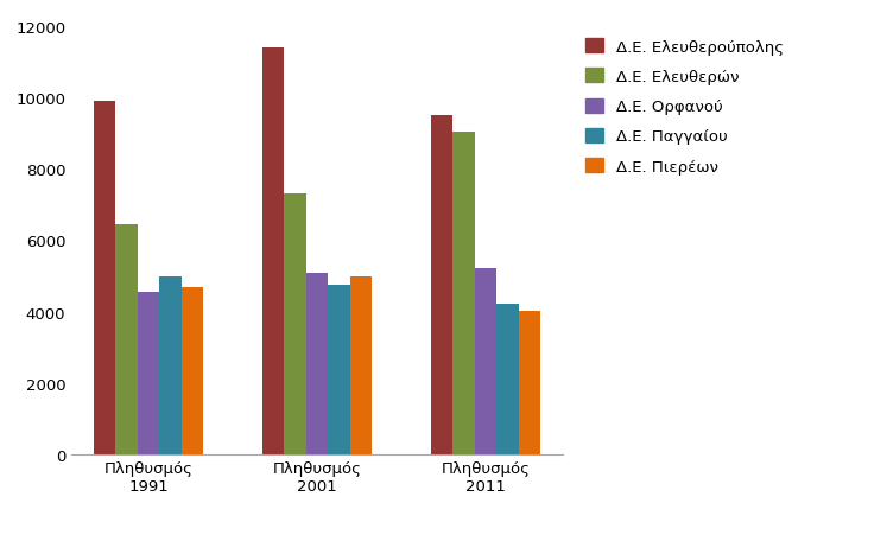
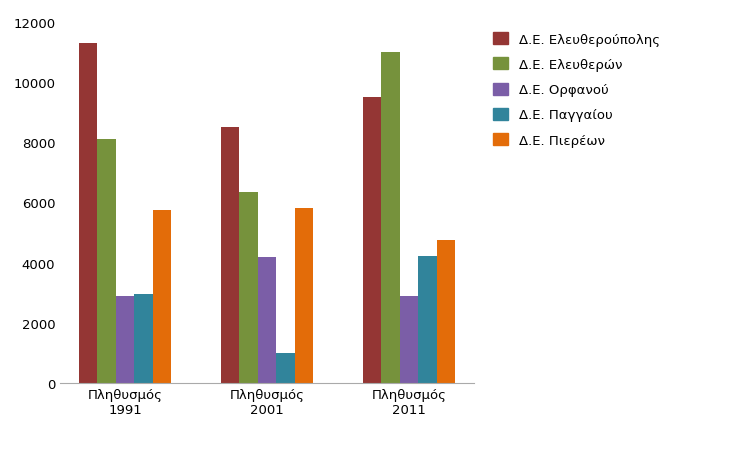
Δ.Ε. Ελευθερούπολης/Πληθυσμός 1991: 9880 -> 11300
Δ.Ε. Ελευθερών/Πληθυσμός 1991: 6430 -> 8100
Δ.Ε. Ορφανού/Πληθυσμός 1991: 4560 -> 2900
Δ.Ε. Παγγαίου/Πληθυσμός 1991: 5000 -> 2950
Δ.Ε. Πιερέων/Πληθυσμός 1991: 4680 -> 5750
Δ.Ε. Ελευθερούπολης/Πληθυσμός 2001: 11380 -> 8500
Δ.Ε. Ελευθερών/Πληθυσμός 2001: 7310 -> 6350
Δ.Ε. Ορφανού/Πληθυσμός 2001: 5100 -> 4200
Δ.Ε. Παγγαίου/Πληθυσμός 2001: 4750 -> 1000
Δ.Ε. Πιερέων/Πληθυσμός 2001: 4970 -> 5800
Δ.Ε. Ελευθερών/Πληθυσμός 2011: 9020 -> 11000
Δ.Ε. Ορφανού/Πληθυσμός 2011: 5220 -> 2900
Δ.Ε. Πιερέων/Πληθυσμός 2011: 4010 -> 4750
